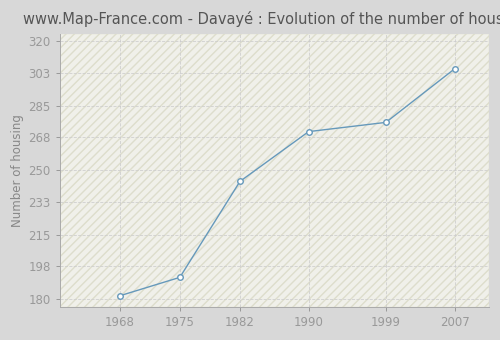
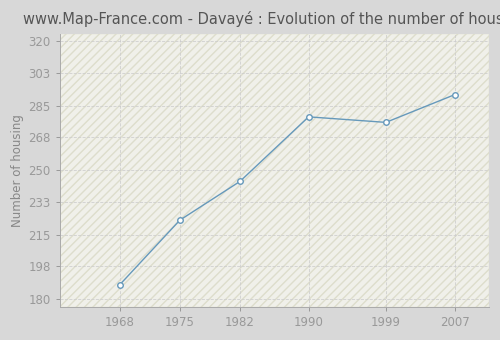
1968: 182 -> 188
1975: 192 -> 223
1990: 271 -> 279
2007: 305 -> 291
